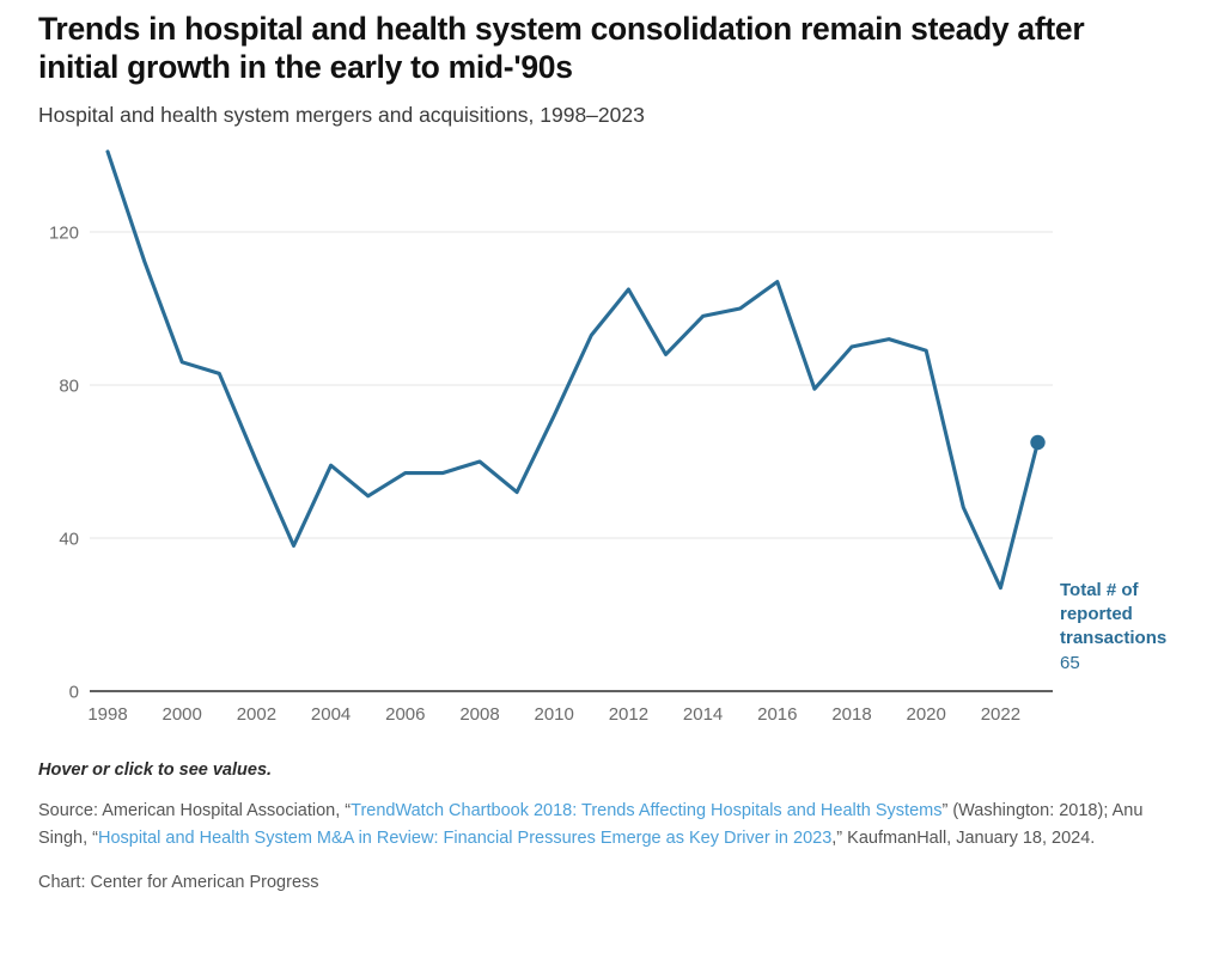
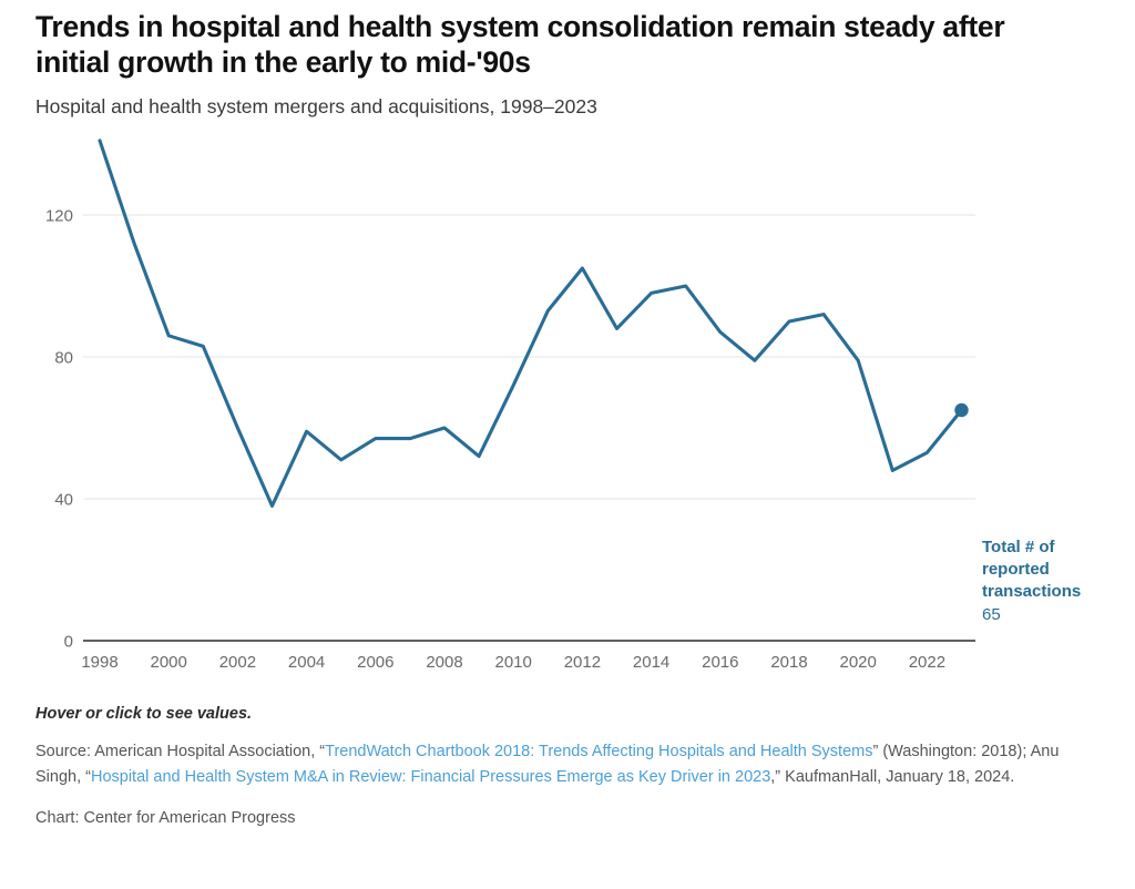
2016: 107 -> 87
2020: 89 -> 79
2022: 27 -> 53
